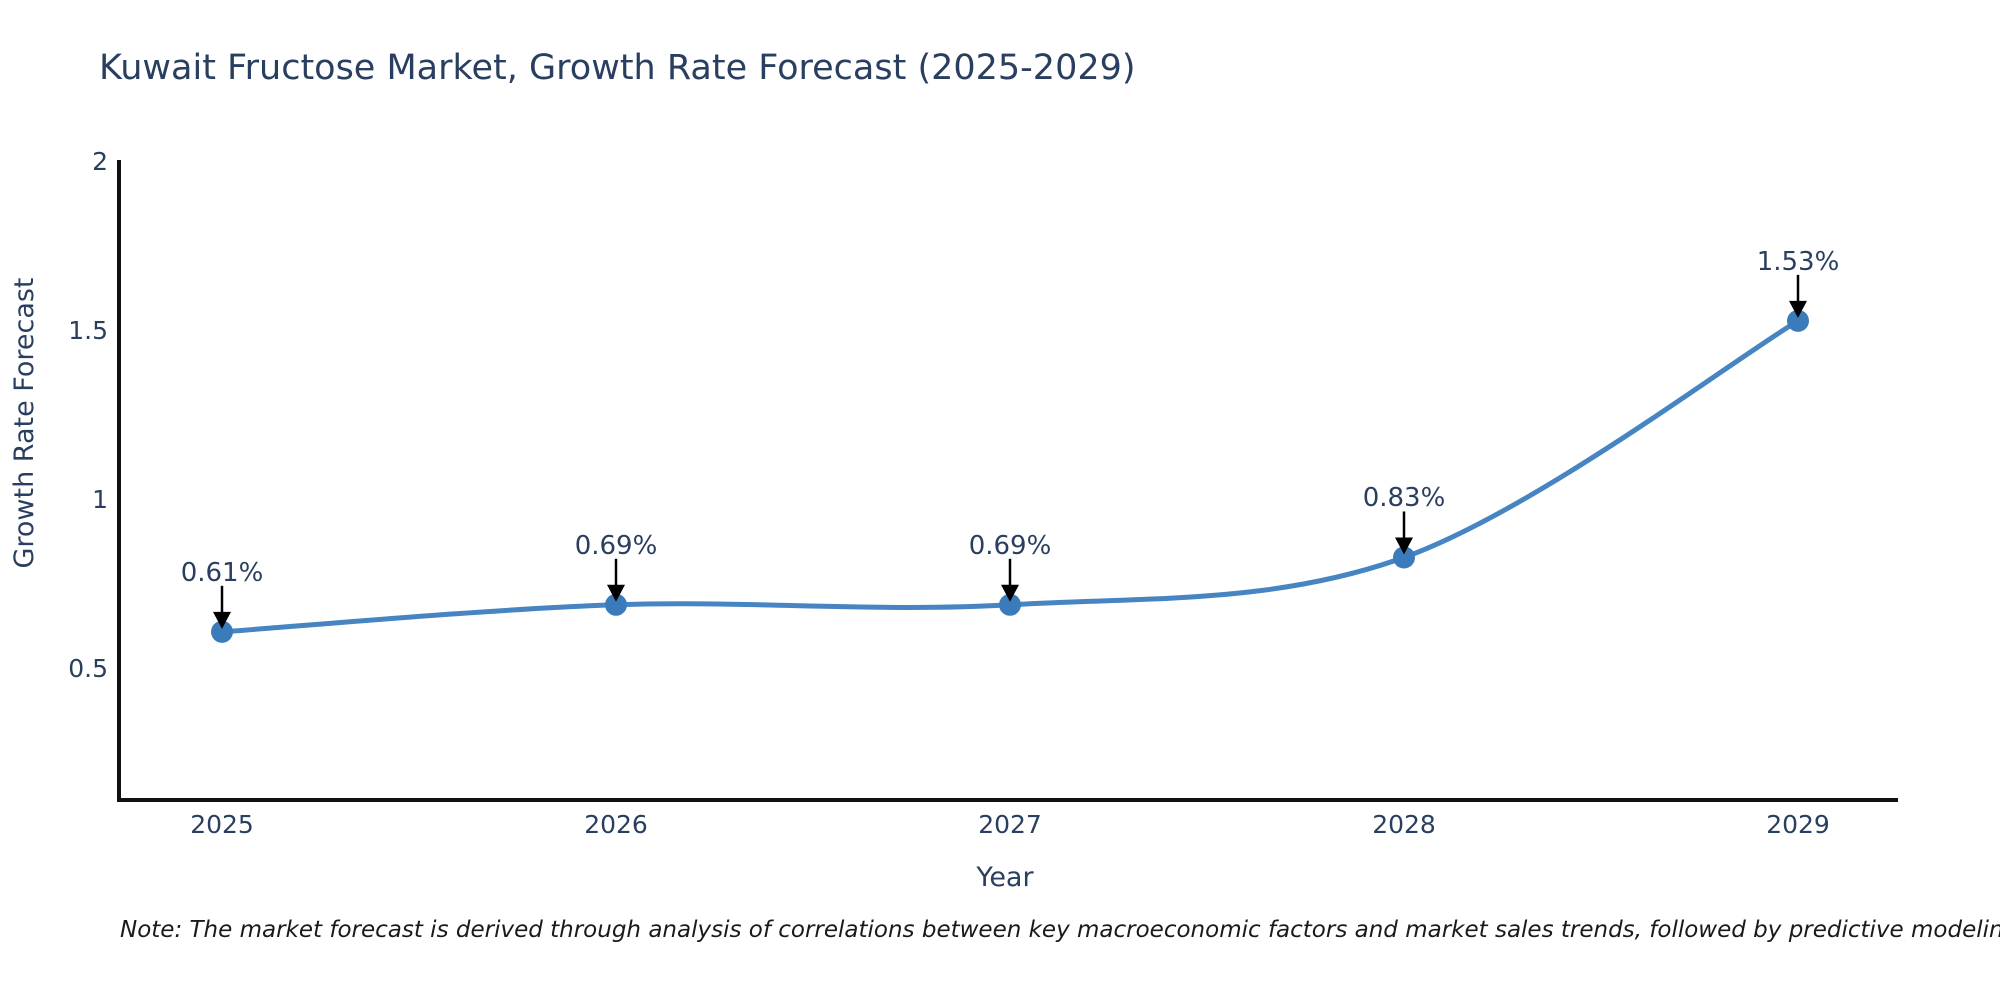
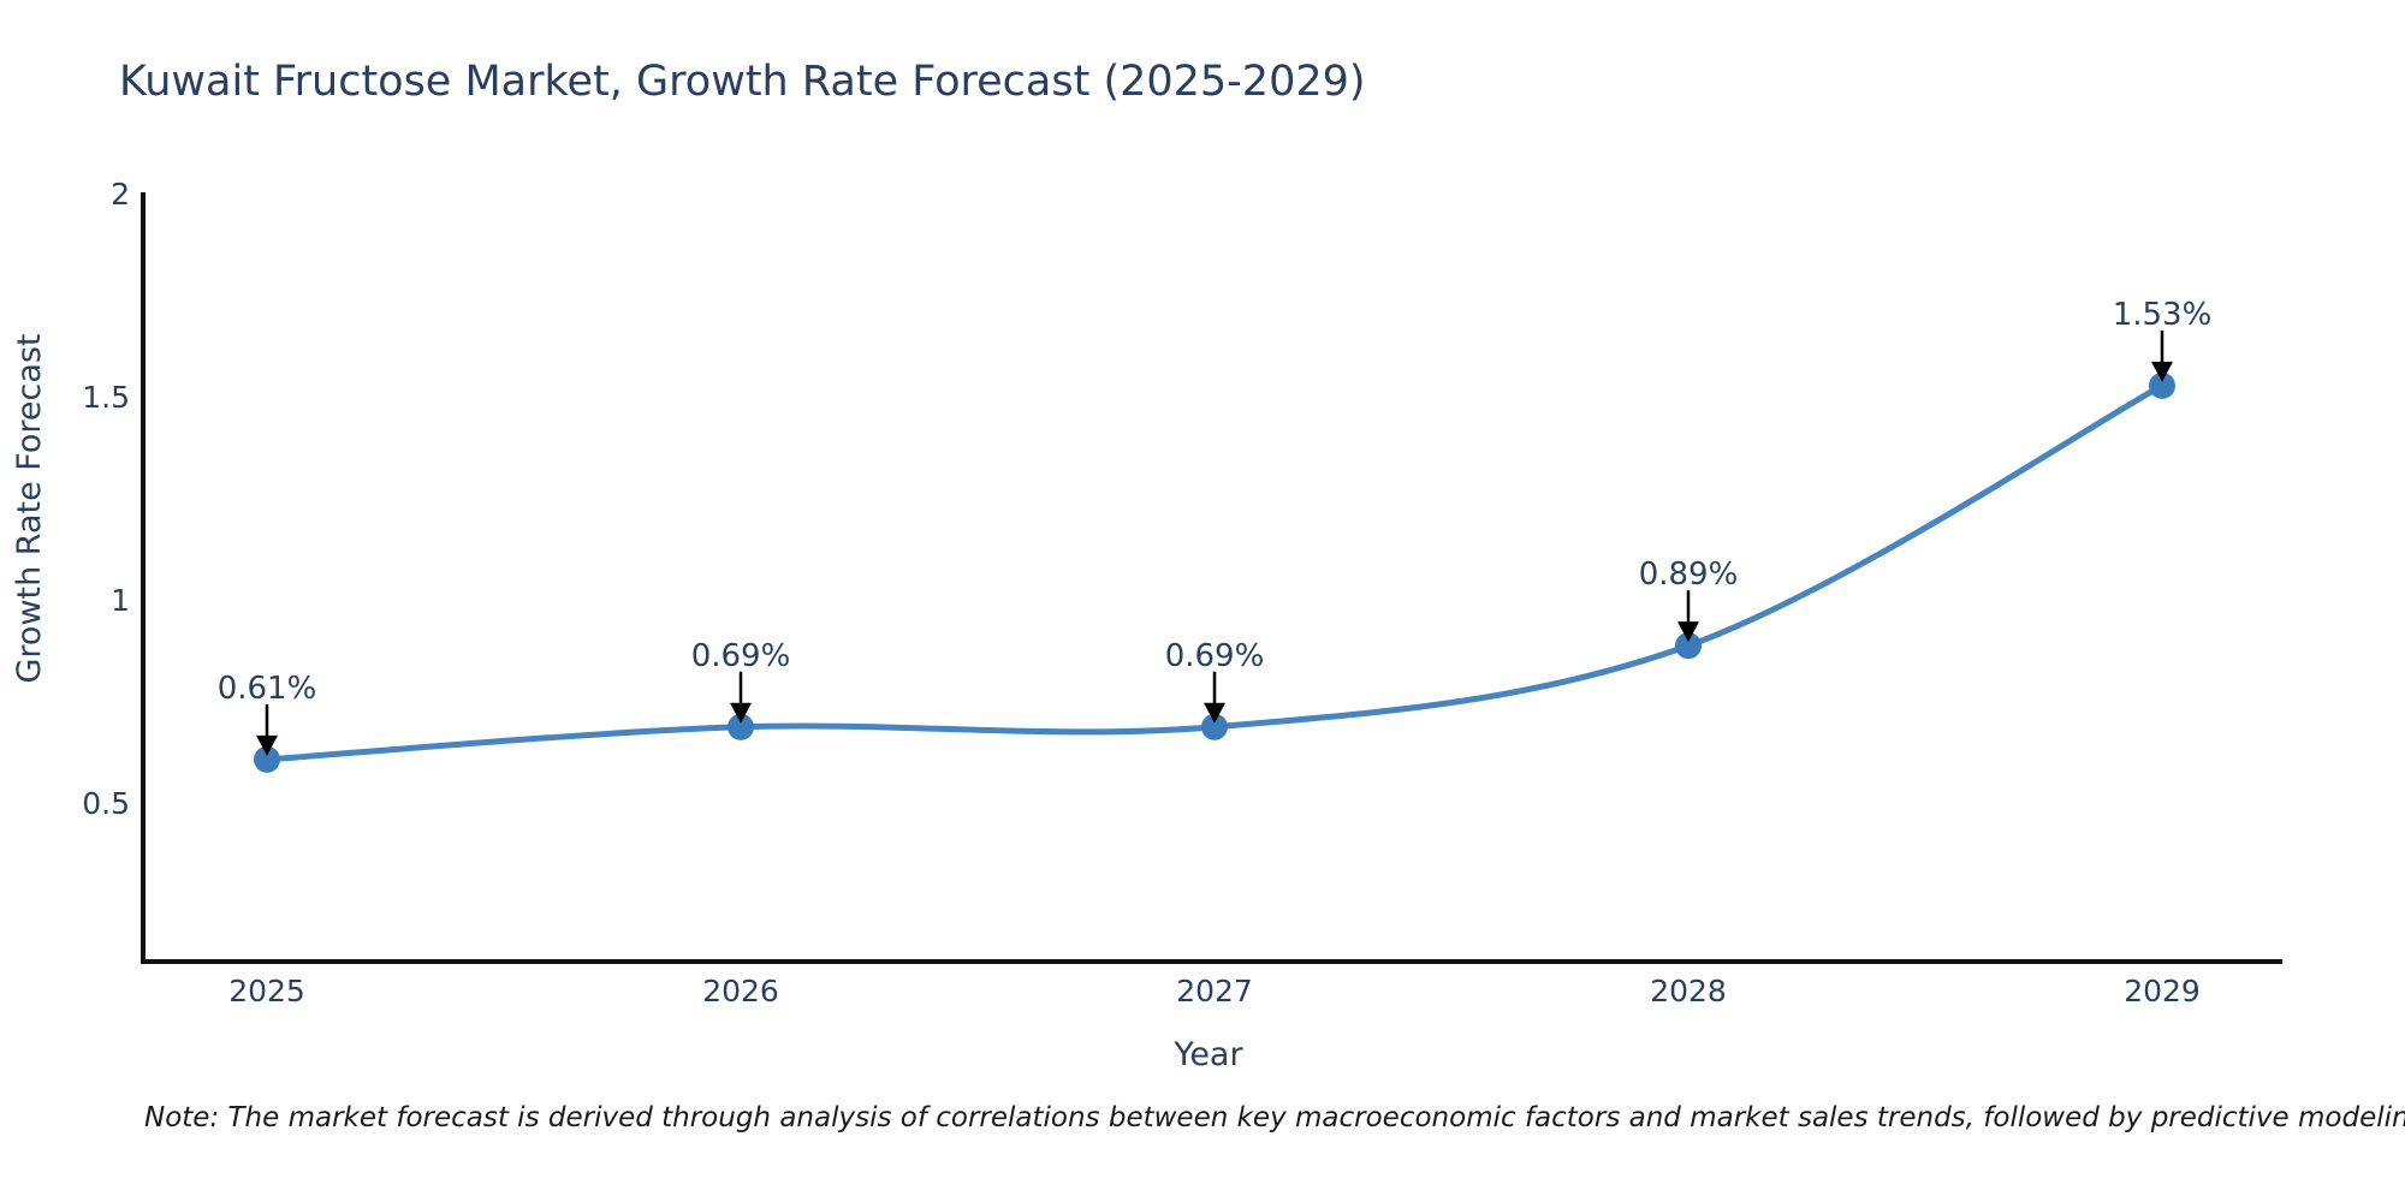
2028: 0.83% -> 0.89%
